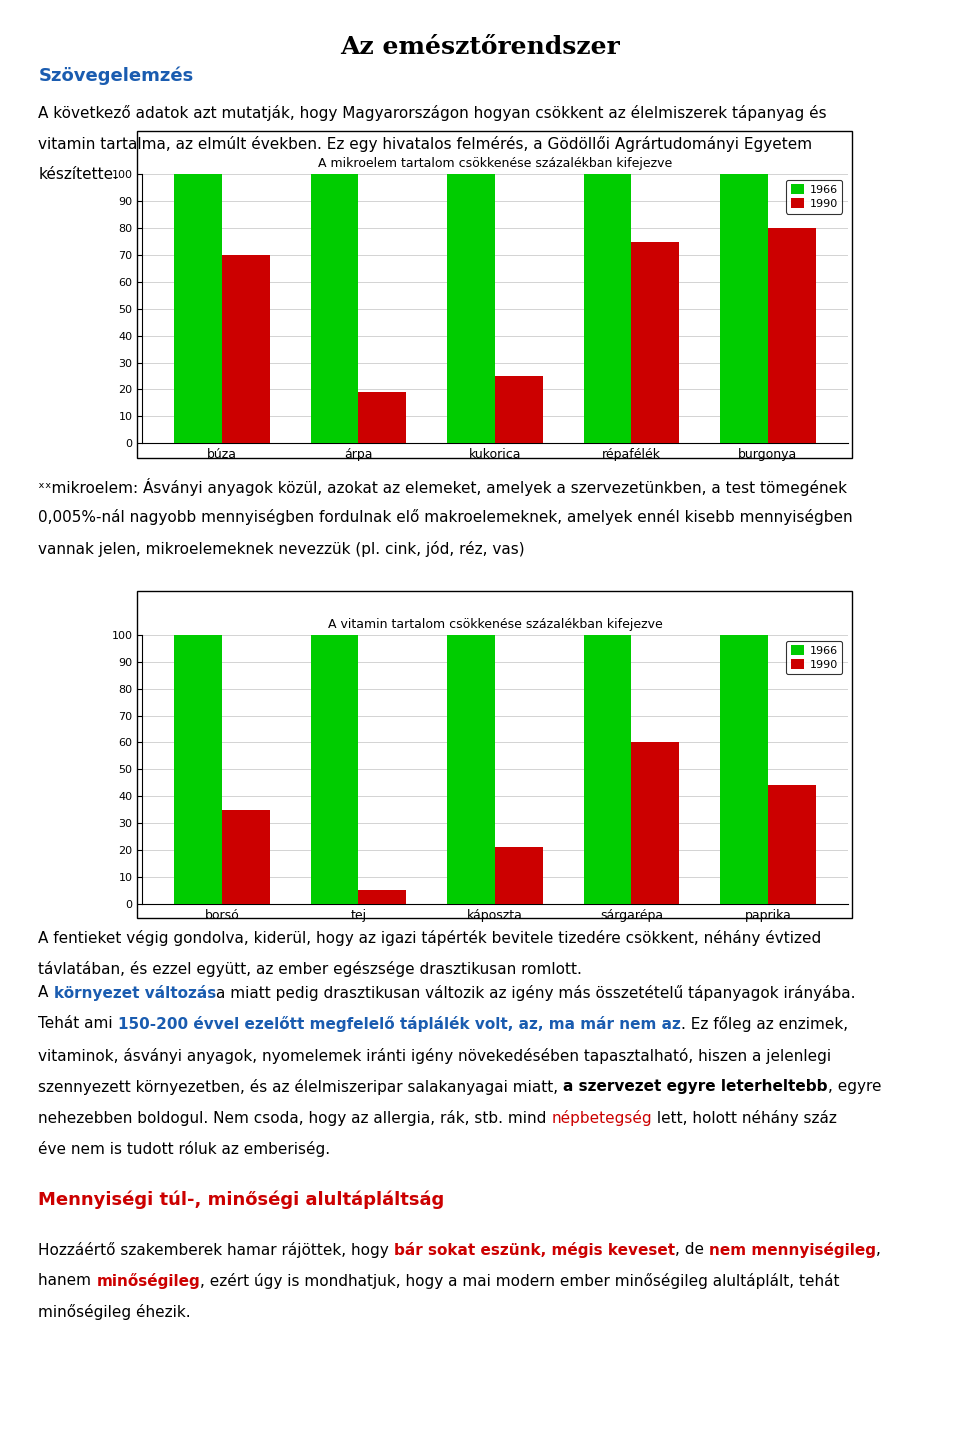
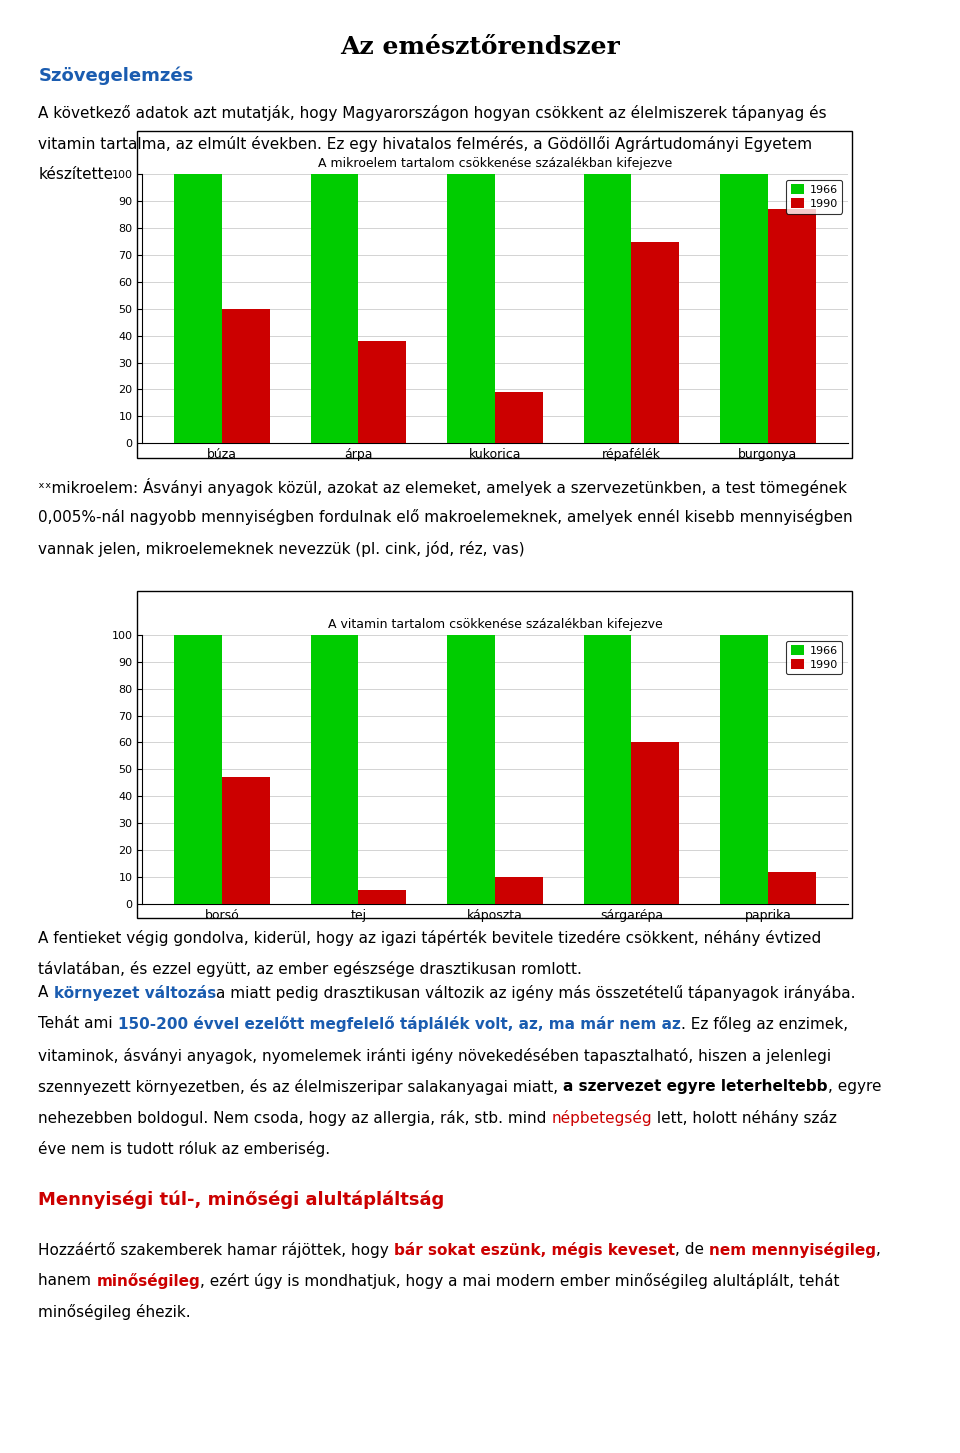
A mikroelem tartalom csökkenése százalékban kifejezve/1990/búza: 70 -> 50
A mikroelem tartalom csökkenése százalékban kifejezve/1990/árpa: 19 -> 38
A mikroelem tartalom csökkenése százalékban kifejezve/1990/kukorica: 25 -> 19
A mikroelem tartalom csökkenése százalékban kifejezve/1990/burgonya: 80 -> 87
A vitamin tartalom csökkenése százalékban kifejezve/1990/borsó: 35 -> 47
A vitamin tartalom csökkenése százalékban kifejezve/1990/káposzta: 21 -> 10
A vitamin tartalom csökkenése százalékban kifejezve/1990/paprika: 44 -> 12
